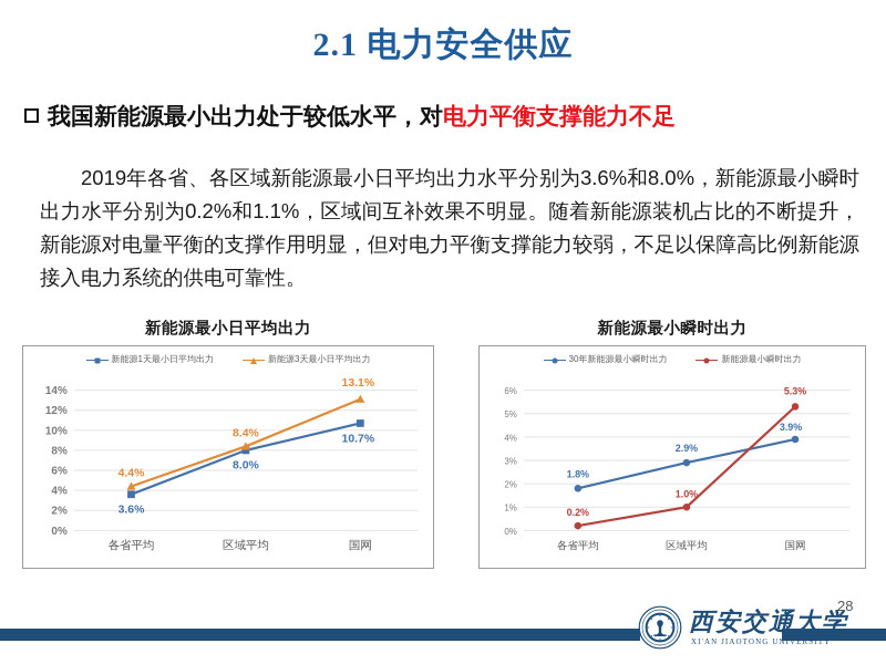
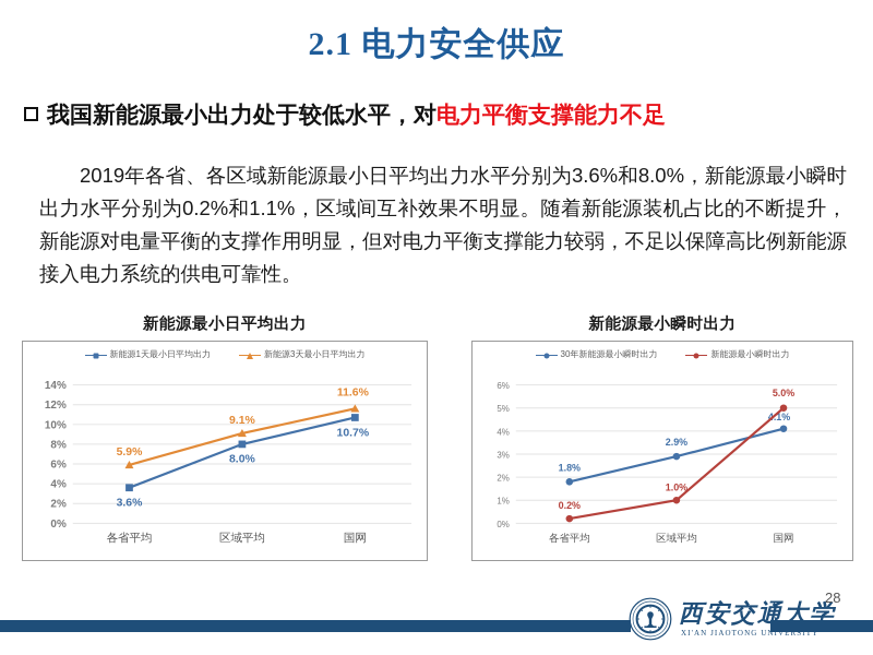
新能源最小日平均出力/新能源3天最小日平均出力/各省平均: 4.4% -> 5.9%
新能源最小日平均出力/新能源3天最小日平均出力/区域平均: 8.4% -> 9.1%
新能源最小日平均出力/新能源3天最小日平均出力/国网: 13.1% -> 11.6%
新能源最小瞬时出力/30年新能源最小瞬时出力/国网: 3.9% -> 4.1%
新能源最小瞬时出力/新能源最小瞬时出力/国网: 5.3% -> 5.0%
